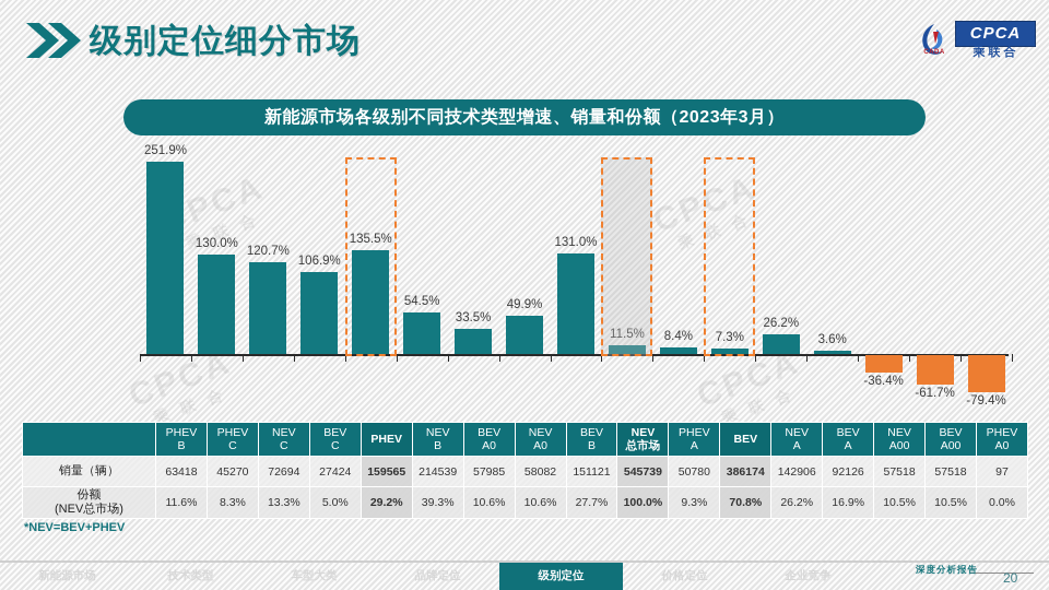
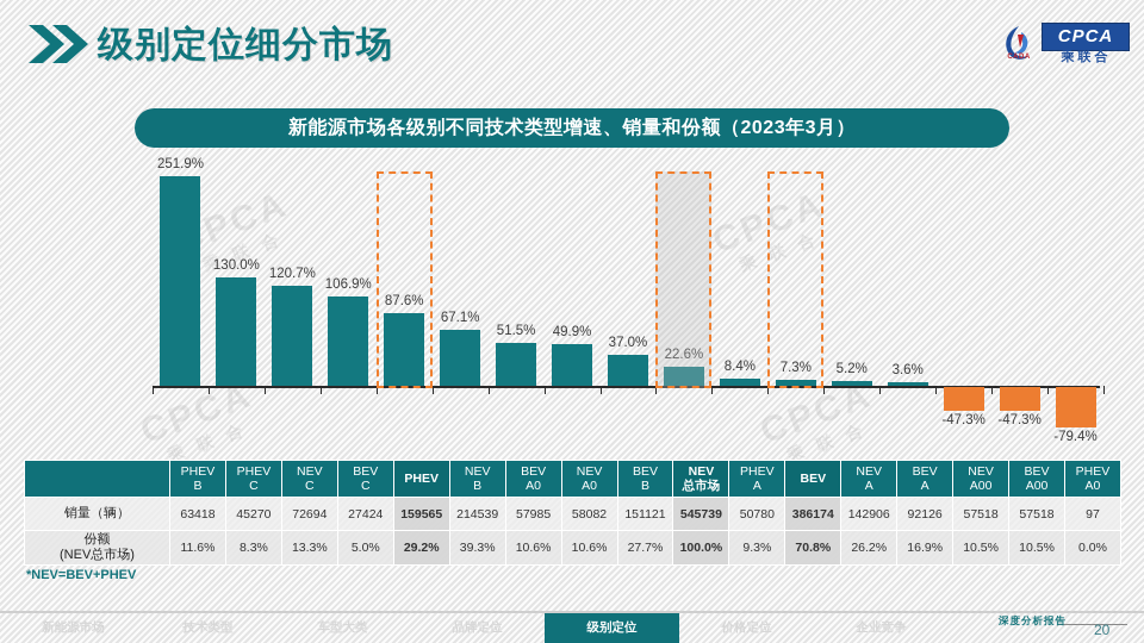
PHEV: 135.5% -> 87.6%
NEV B: 54.5% -> 67.1%
BEV A0: 33.5% -> 51.5%
BEV B: 131.0% -> 37.0%
NEV 总市场: 11.5% -> 22.6%
NEV A: 26.2% -> 5.2%
NEV A00: -36.4% -> -47.3%
BEV A00: -61.7% -> -47.3%
